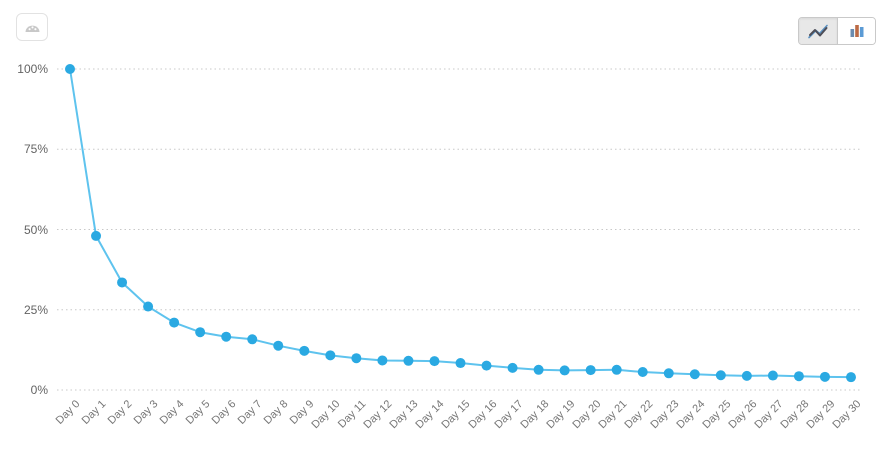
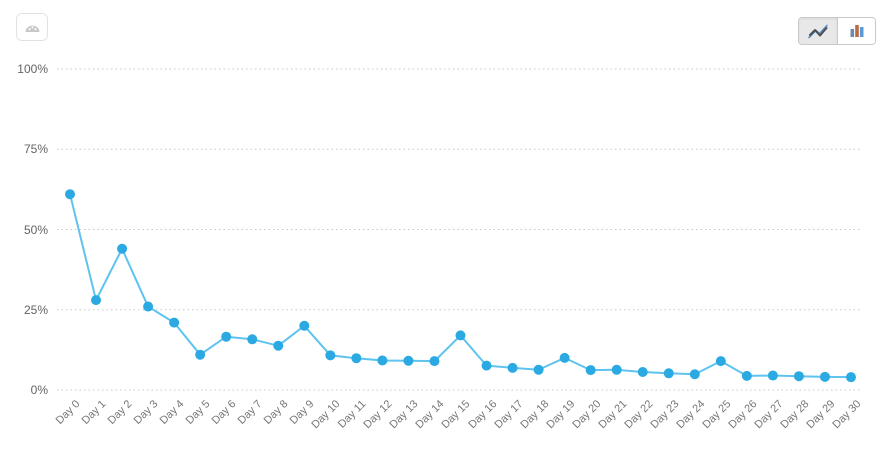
Day 0: 100% -> 61%
Day 1: 48% -> 28%
Day 2: 34% -> 44%
Day 5: 18% -> 11%
Day 9: 12% -> 20%
Day 15: 8% -> 17%
Day 19: 6% -> 10%
Day 25: 5% -> 9%
